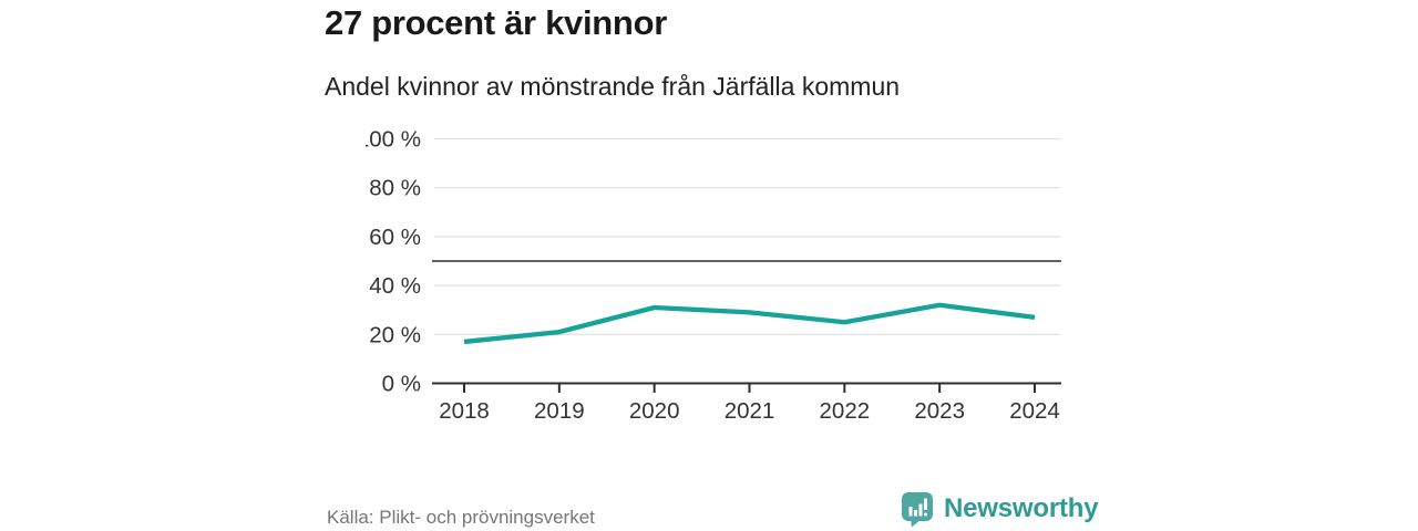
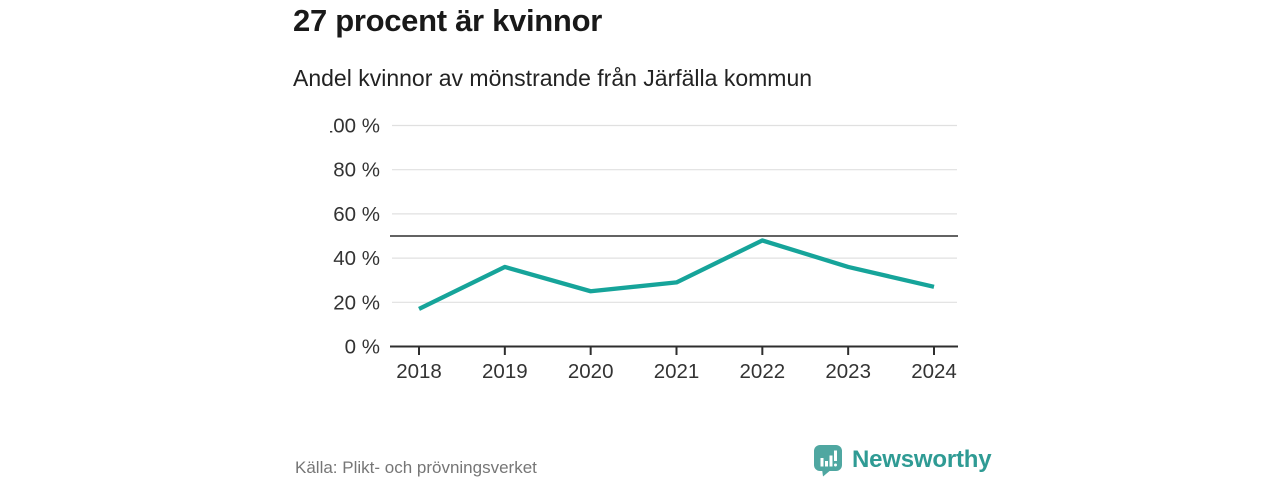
2019: 21% -> 36%
2020: 31% -> 25%
2022: 25% -> 48%
2023: 32% -> 36%
